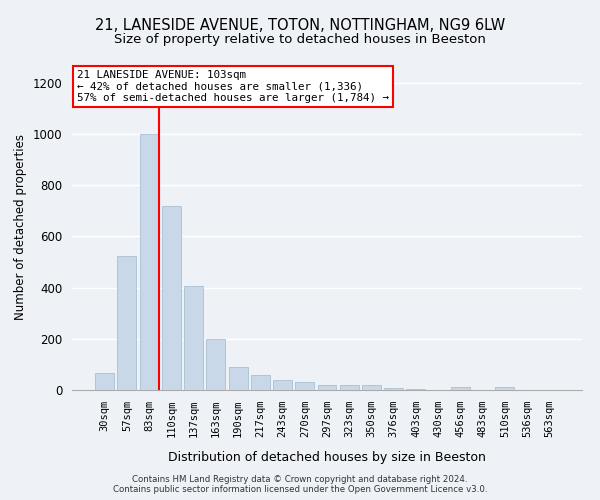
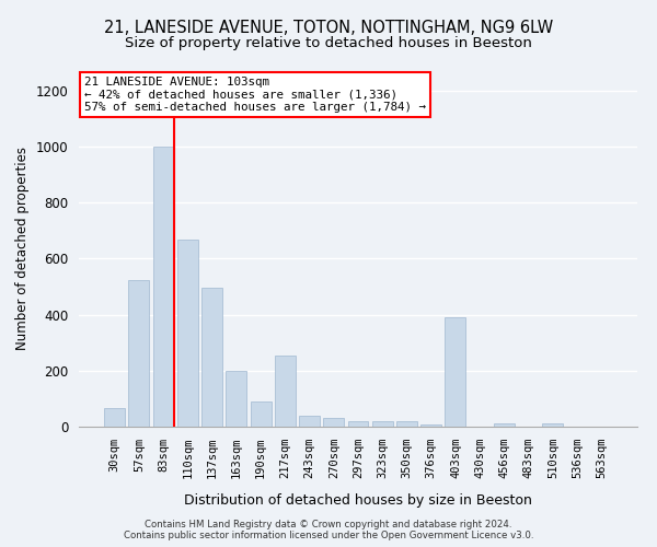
110sqm: 720 -> 670
137sqm: 405 -> 495
217sqm: 60 -> 255
403sqm: 5 -> 390
